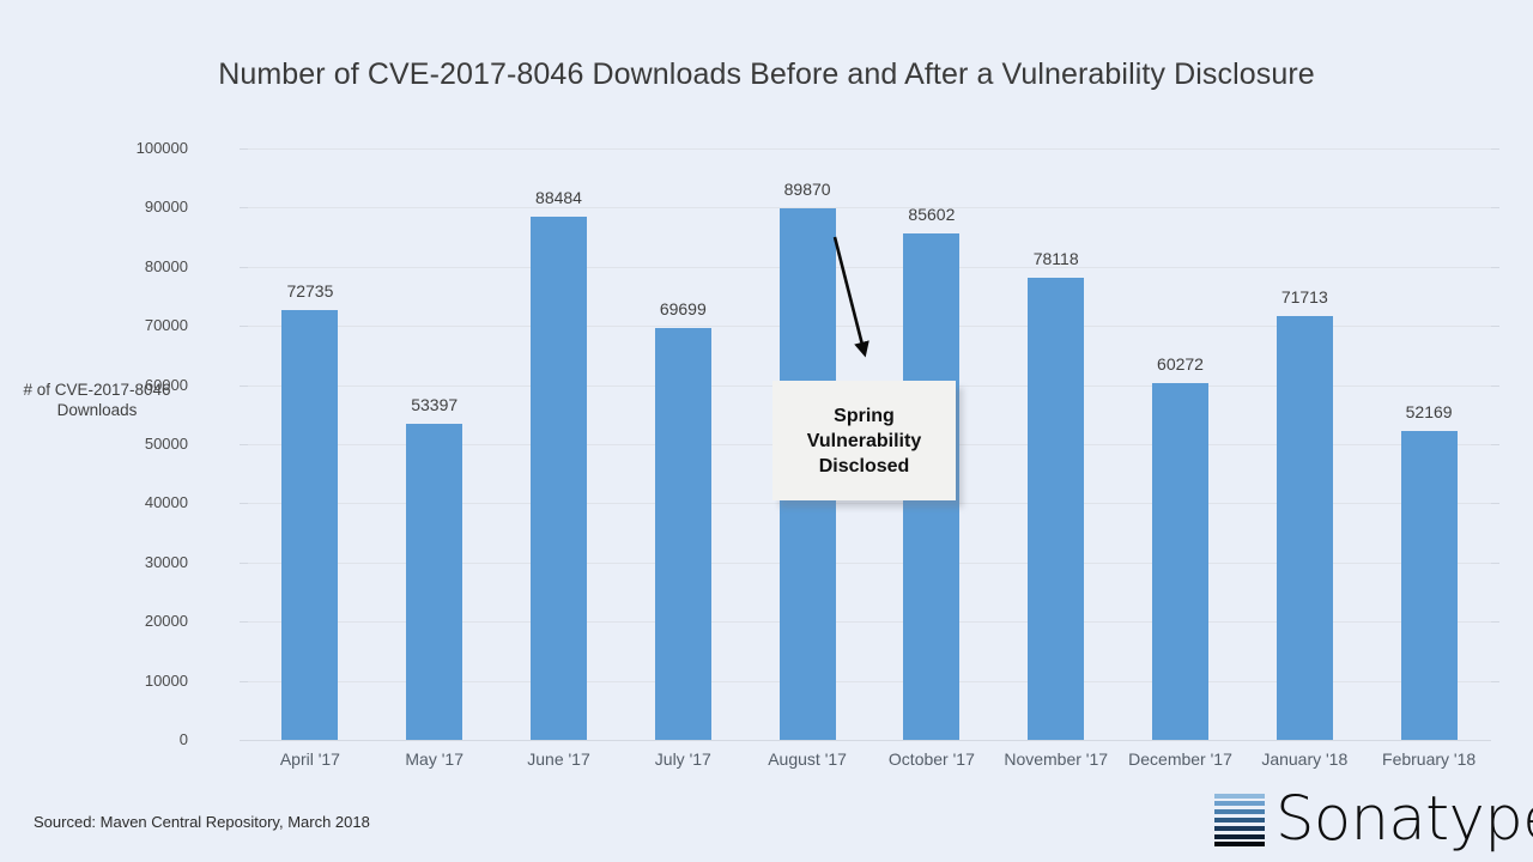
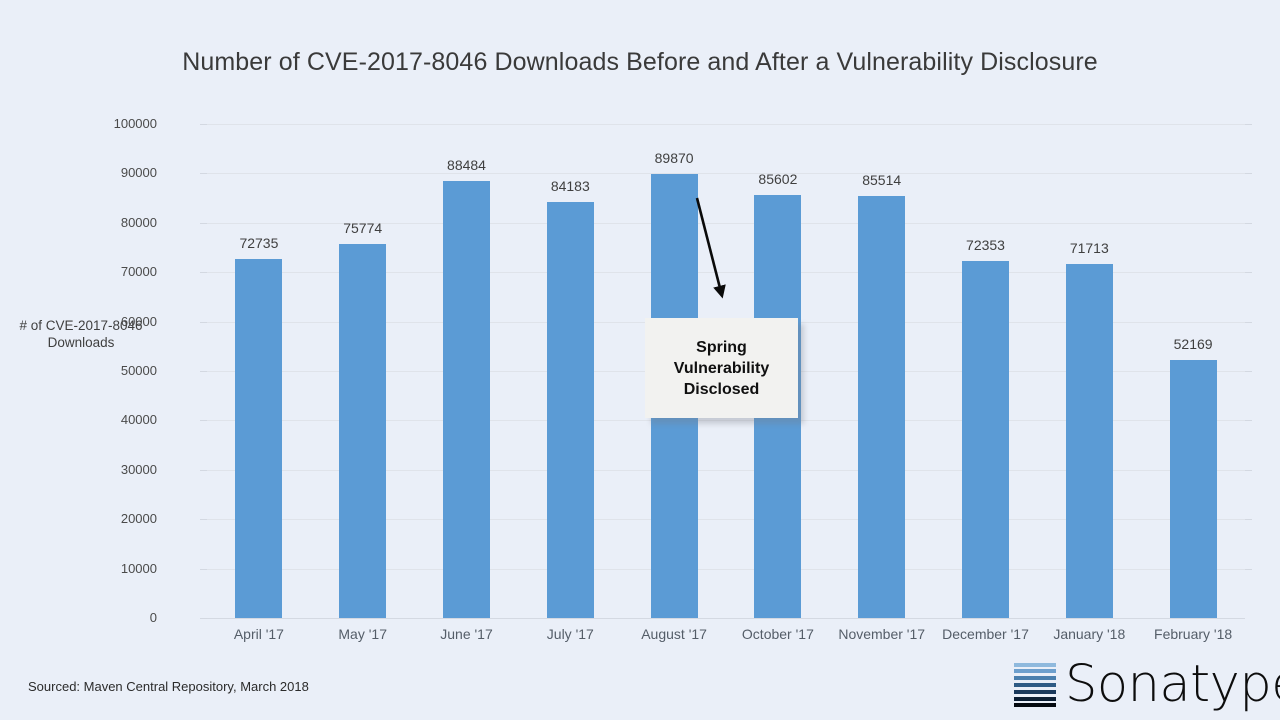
May '17: 53397 -> 75774
July '17: 69699 -> 84183
November '17: 78118 -> 85514
December '17: 60272 -> 72353
